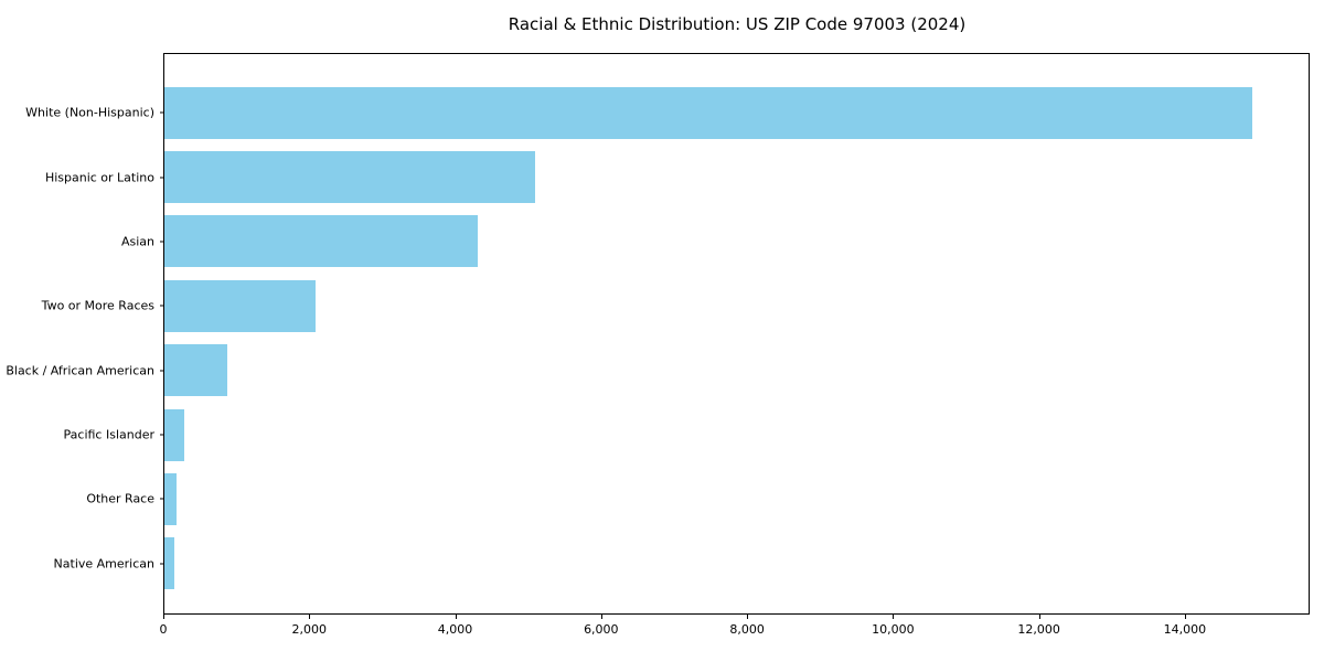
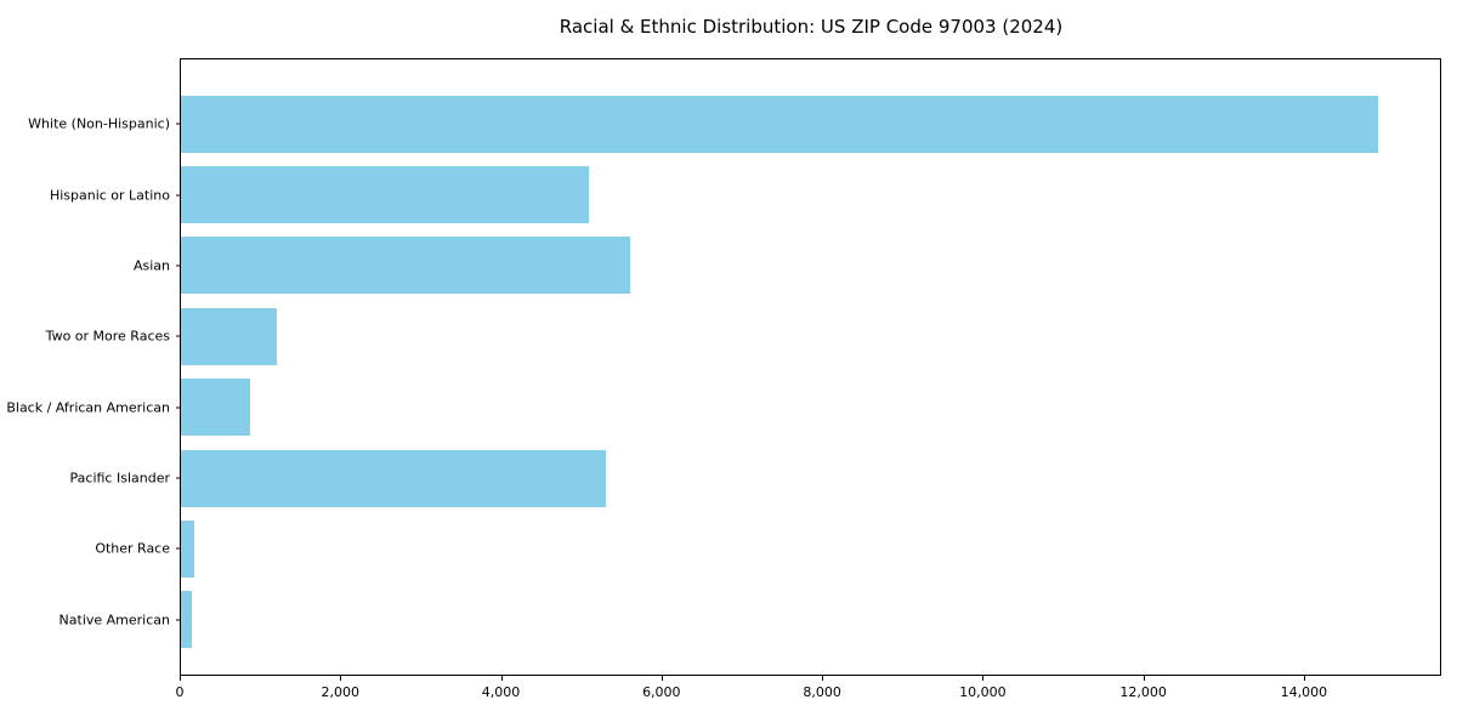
Asian: 4300 -> 5600
Two or More Races: 2100 -> 1200
Pacific Islander: 300 -> 5300
